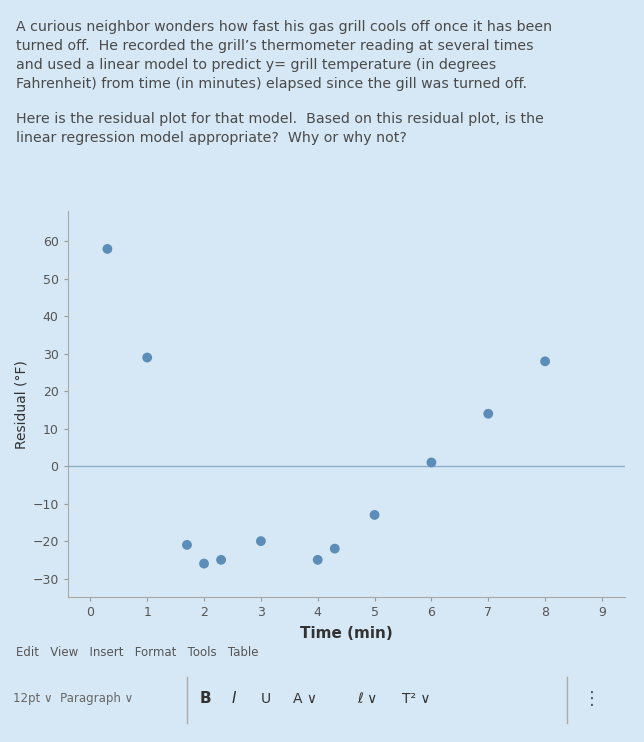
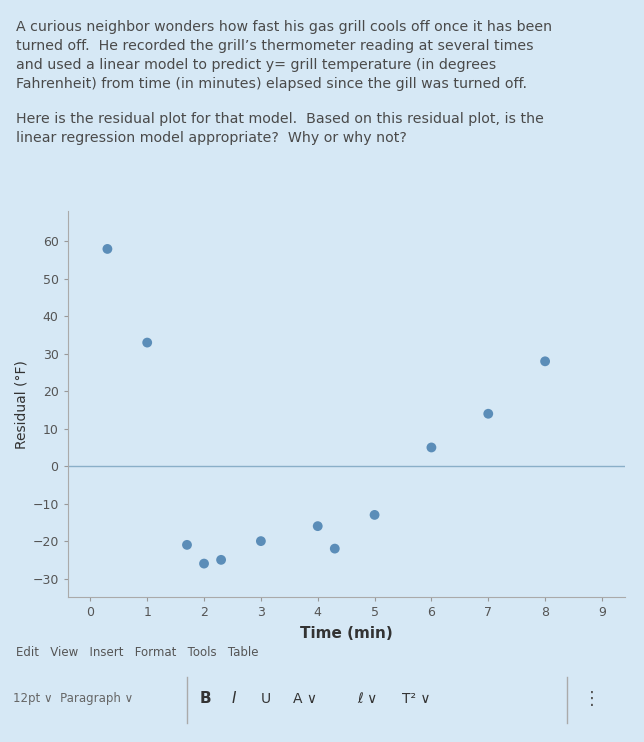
1: 29 -> 33
4: -25 -> -16
6: 1 -> 5
